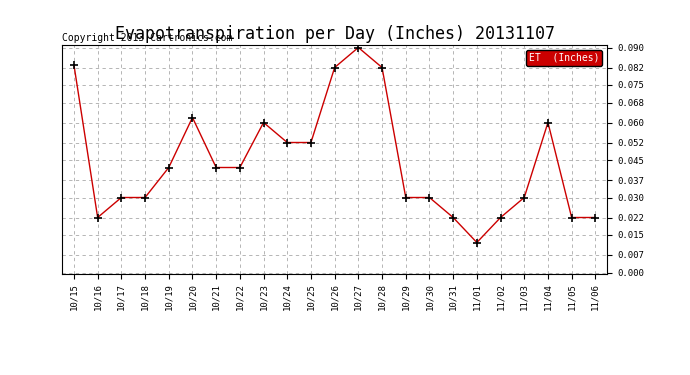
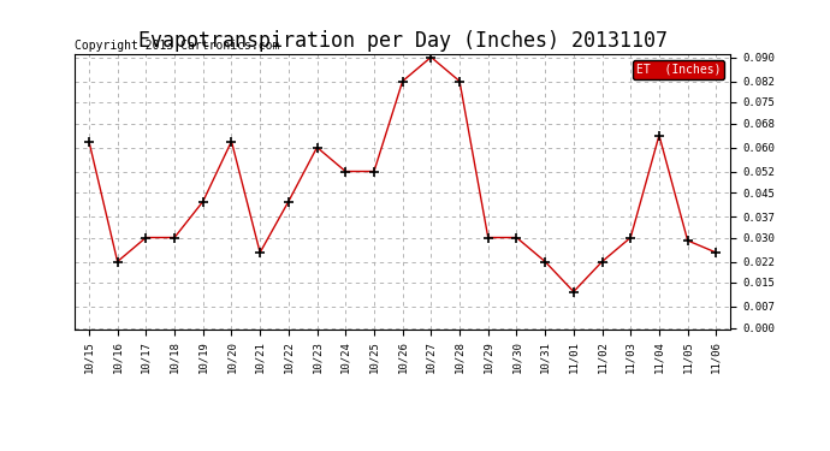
10/15: 0.083 -> 0.062
10/21: 0.042 -> 0.025
11/04: 0.060 -> 0.064
11/05: 0.022 -> 0.029
11/06: 0.022 -> 0.025
